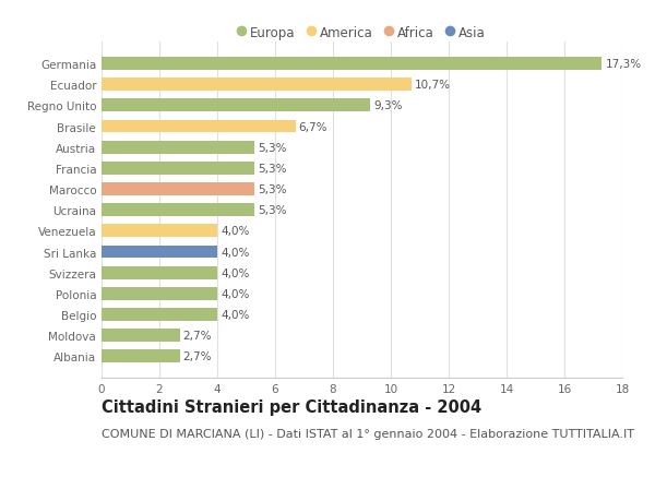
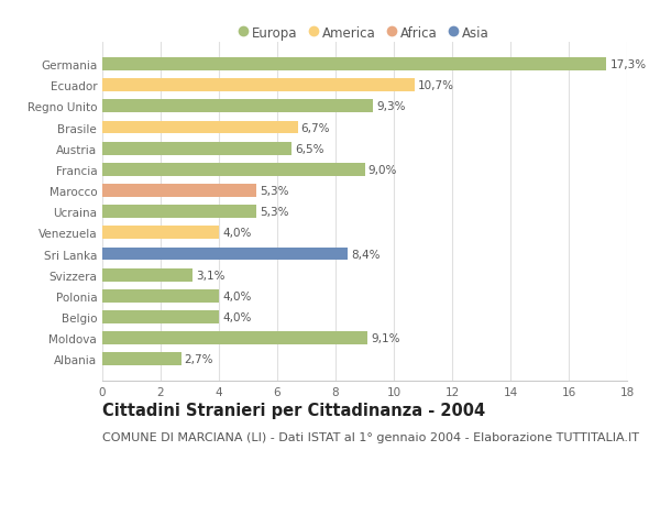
Austria: 5,3% -> 6,5%
Francia: 5,3% -> 9,0%
Sri Lanka: 4,0% -> 8,4%
Svizzera: 4,0% -> 3,1%
Moldova: 2,7% -> 9,1%
